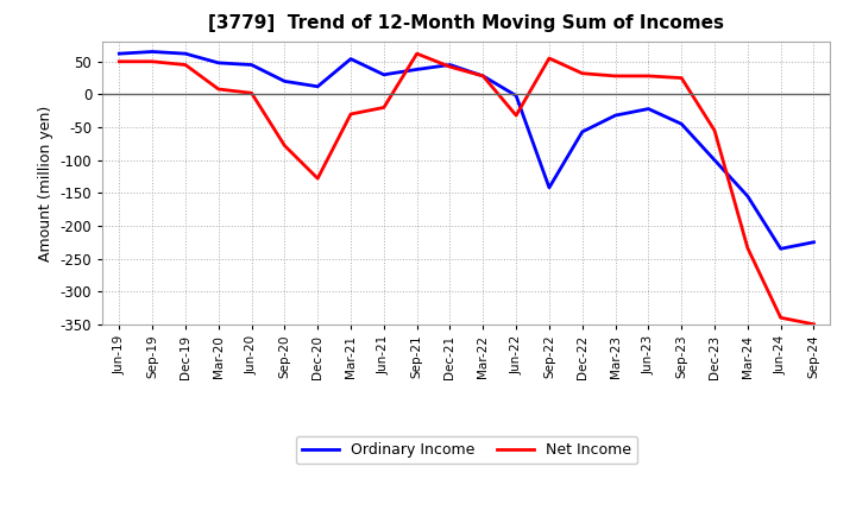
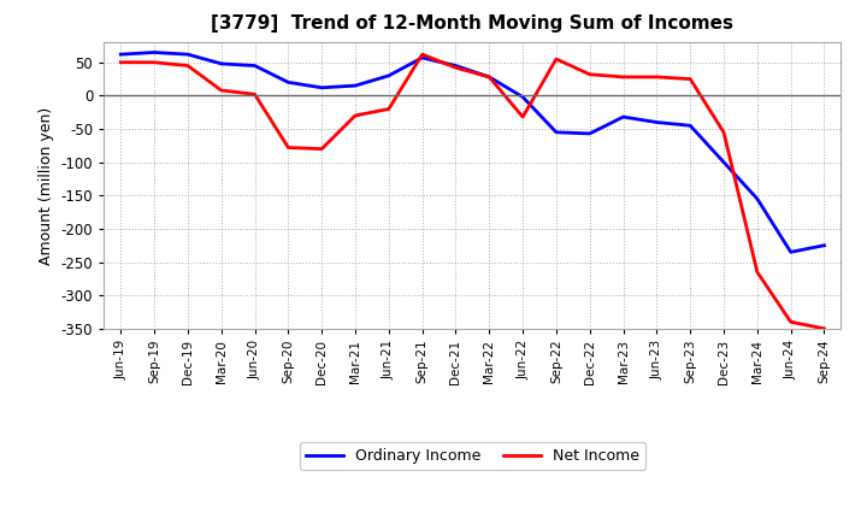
Net Income/Dec-20: -128 -> -80
Ordinary Income/Mar-21: 54 -> 15
Ordinary Income/Sep-21: 38 -> 57
Ordinary Income/Sep-22: -142 -> -55
Ordinary Income/Jun-23: -22 -> -40
Net Income/Mar-24: -234 -> -265
